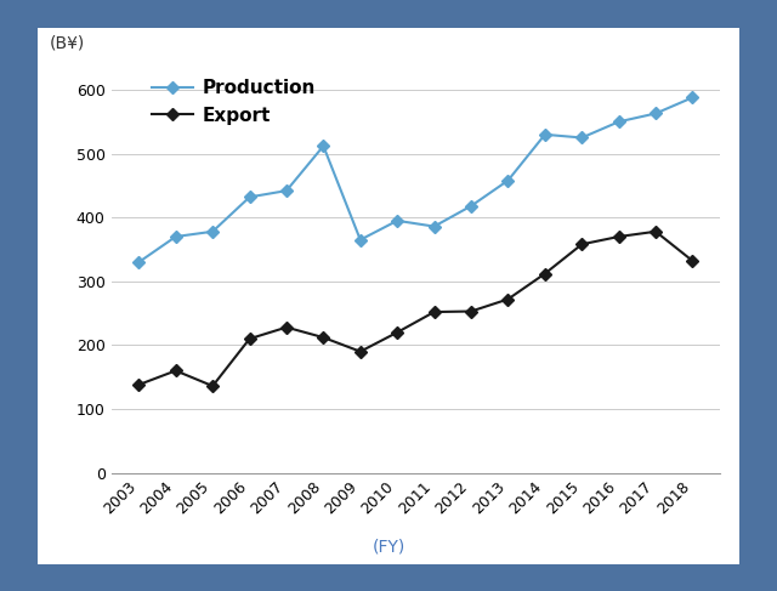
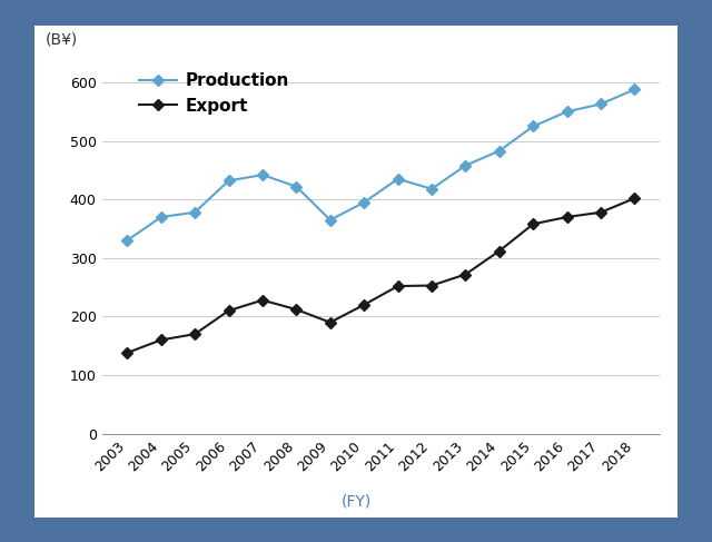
Export/2005: 136 -> 170
Production/2008: 512 -> 422
Production/2011: 386 -> 435
Production/2014: 530 -> 483
Export/2018: 332 -> 402
